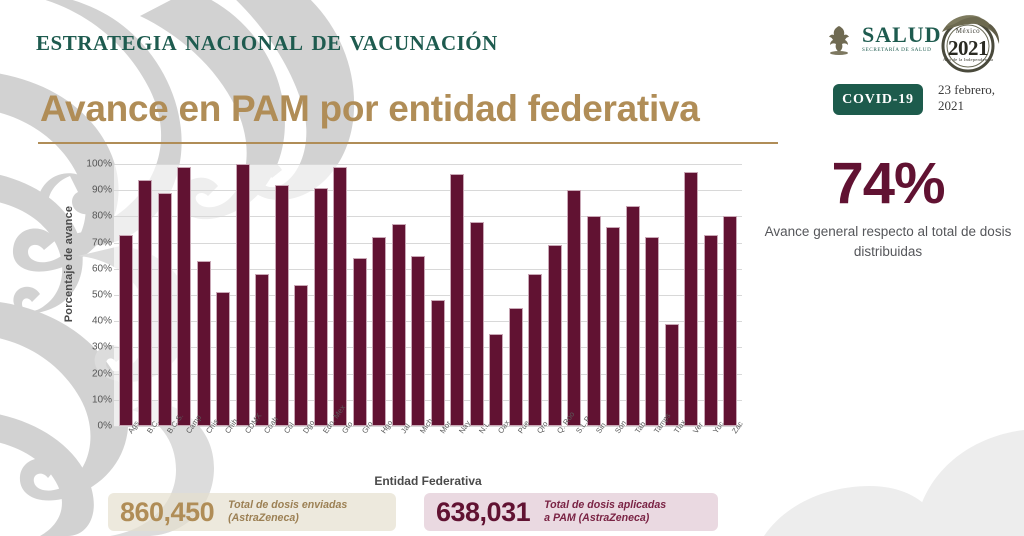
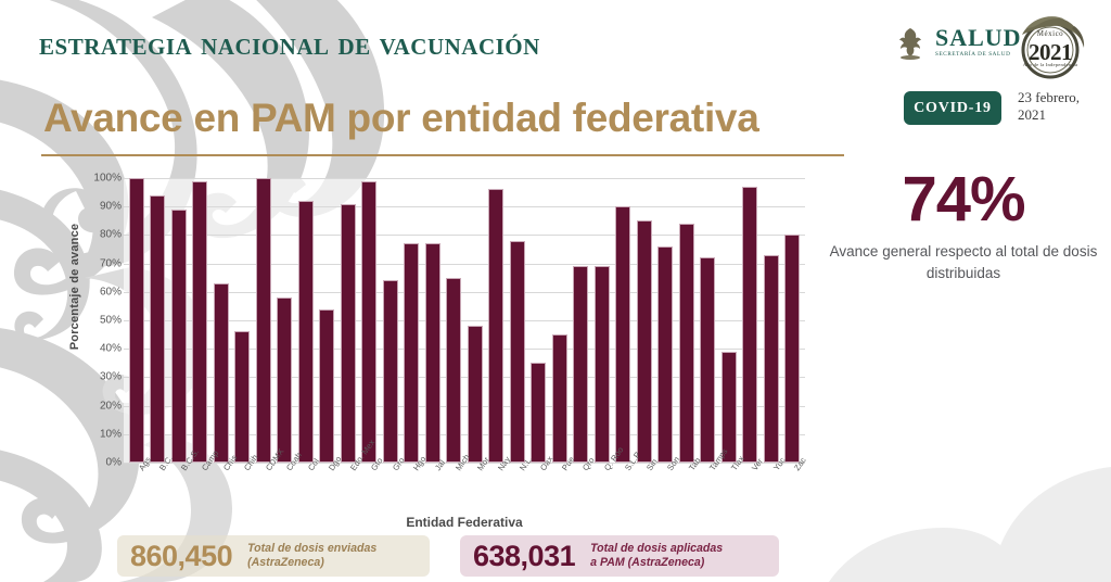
Ags: 73% -> 100%
Chih: 51% -> 46%
Hgo: 72% -> 77%
Qro: 58% -> 69%
Sin: 80% -> 85%
